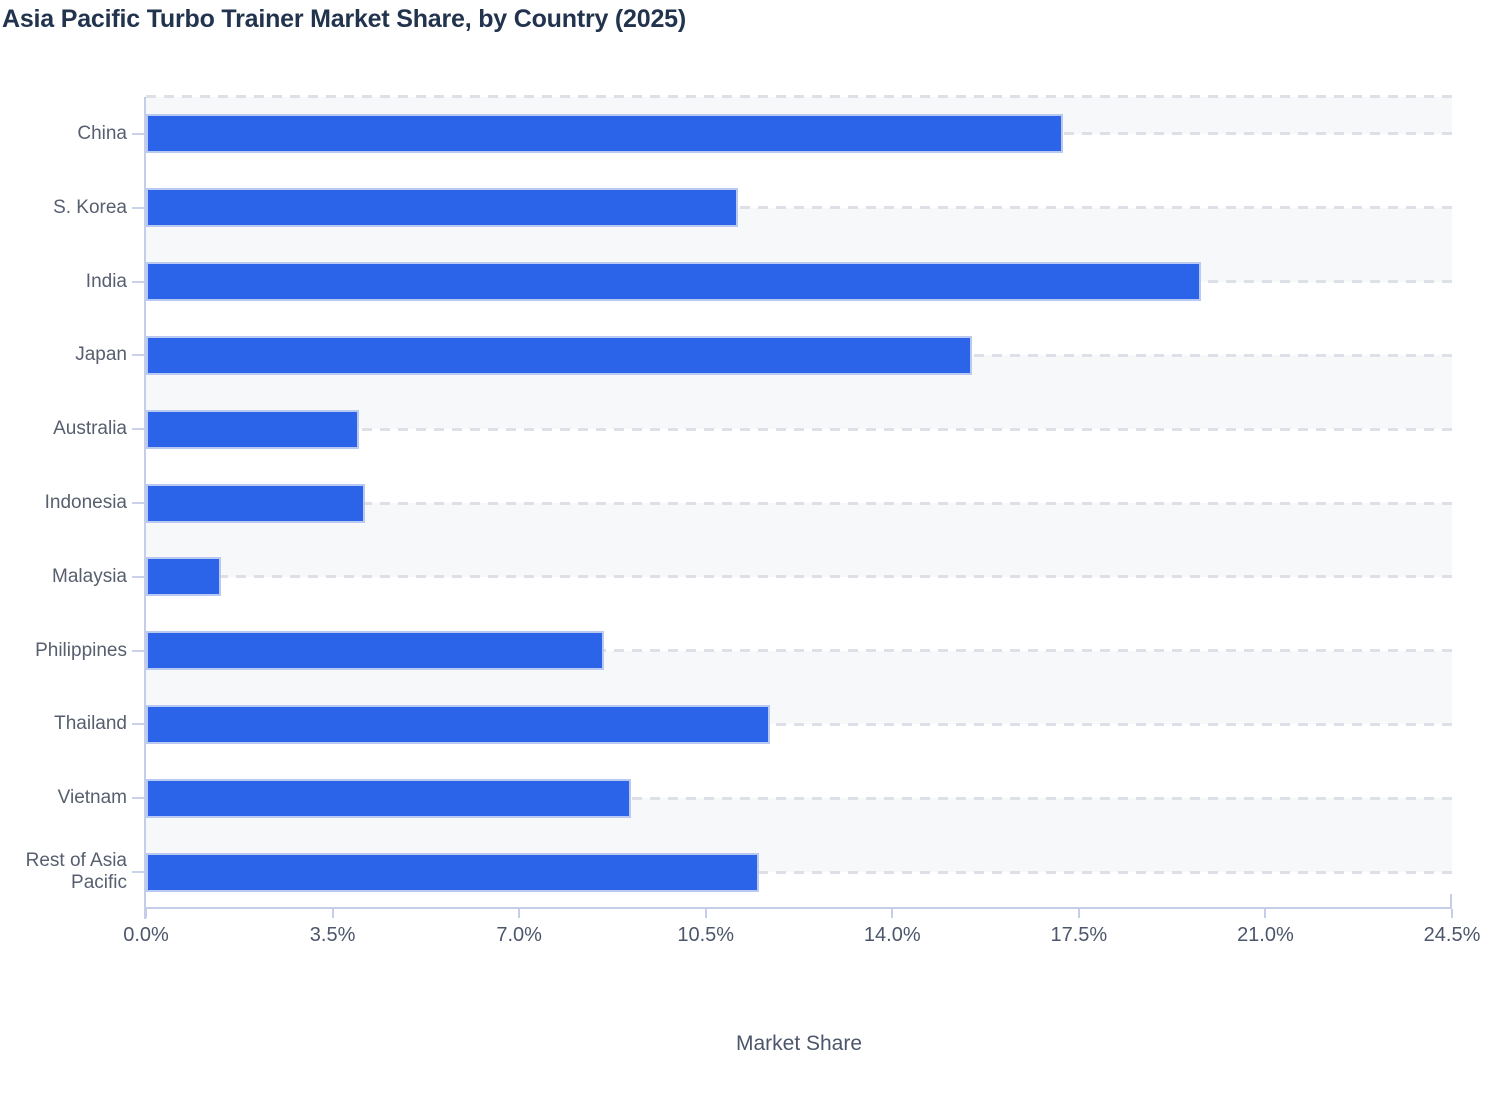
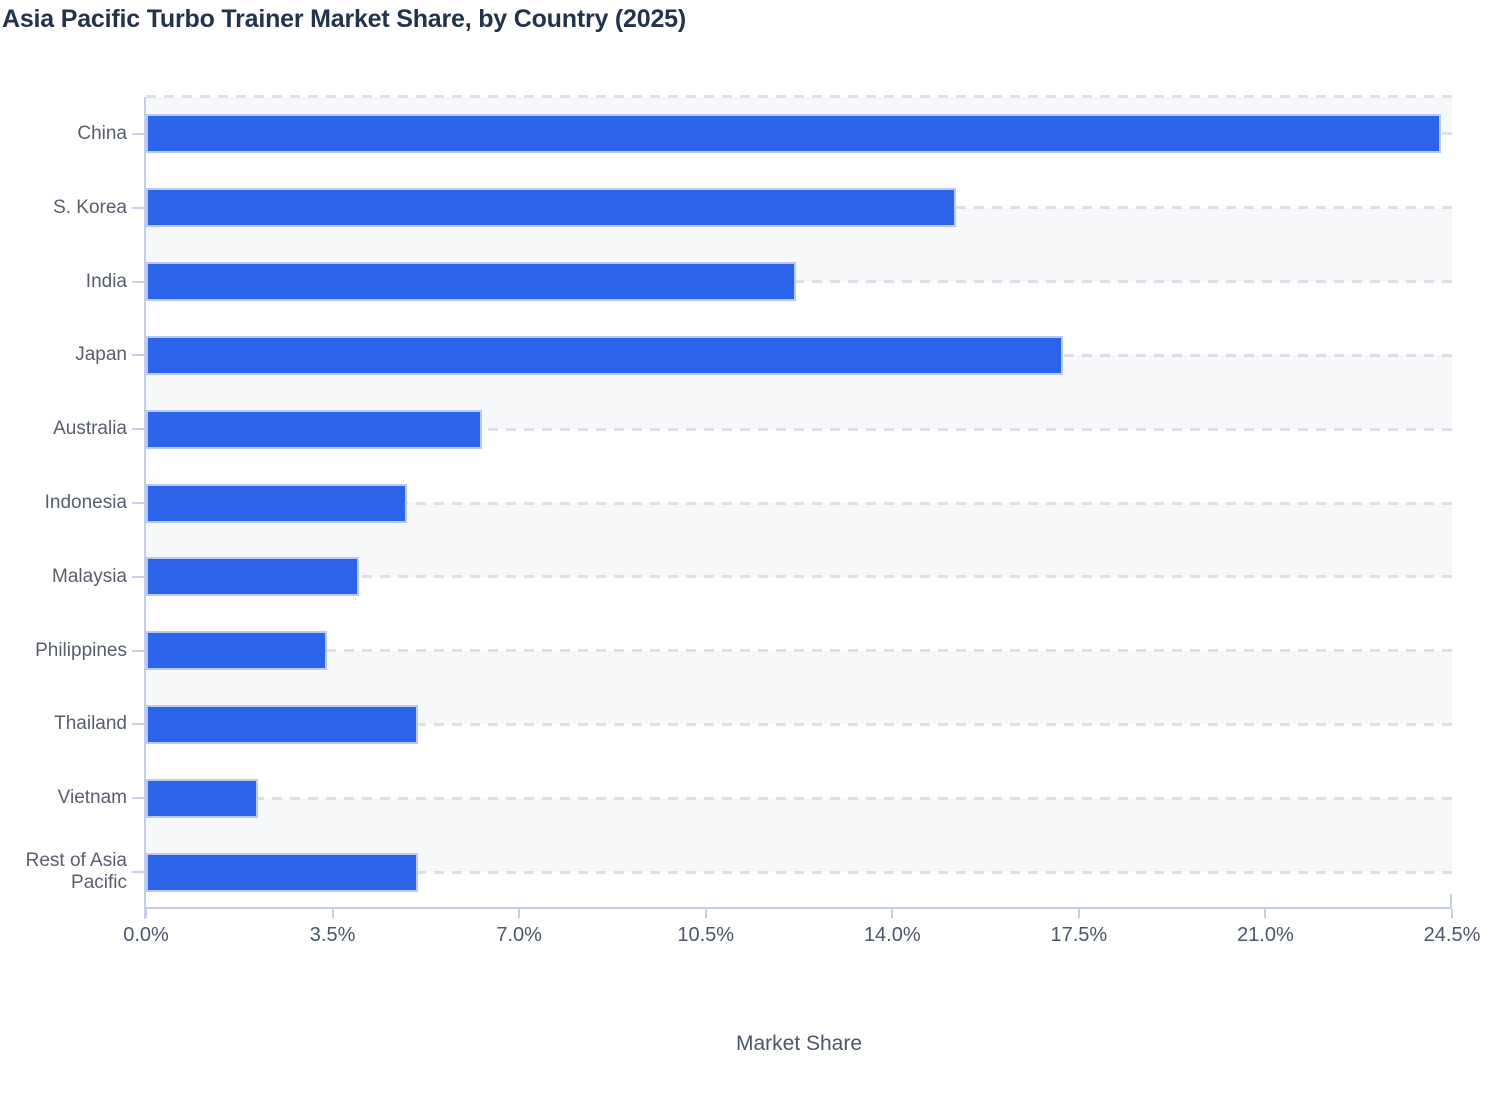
China: 17.2% -> 24.3%
S. Korea: 11.1% -> 15.2%
India: 19.8% -> 12.2%
Japan: 15.5% -> 17.2%
Australia: 4.0% -> 6.3%
Indonesia: 4.1% -> 4.9%
Malaysia: 1.4% -> 4.0%
Philippines: 8.6% -> 3.4%
Thailand: 11.7% -> 5.1%
Vietnam: 9.1% -> 2.1%
Rest of Asia Pacific: 11.5% -> 5.1%
